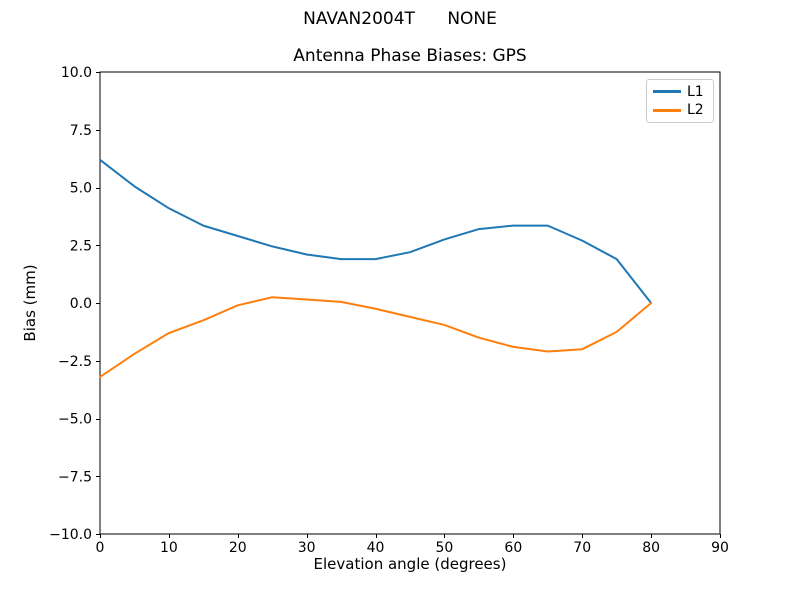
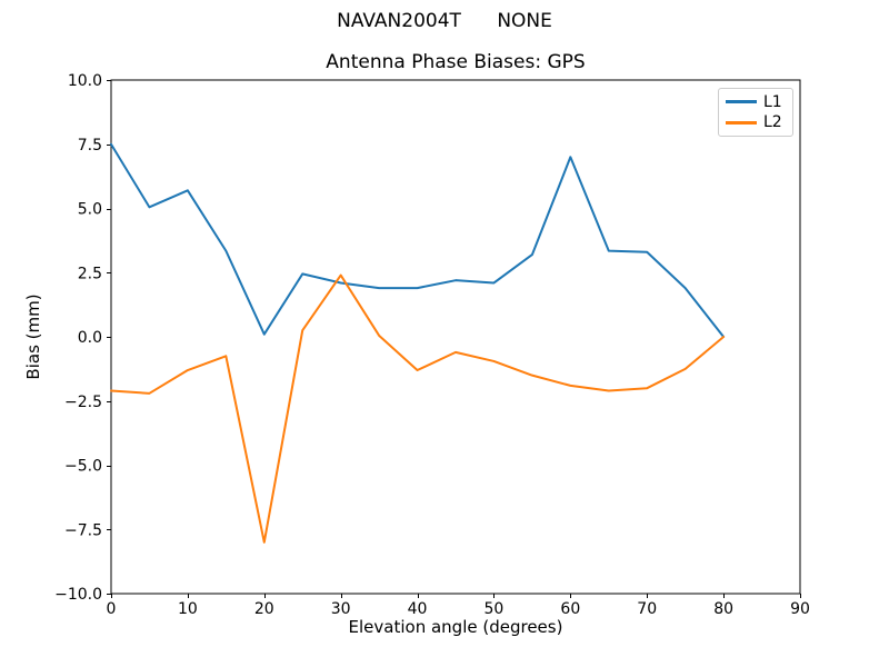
L1/0: 6.2 -> 7.5
L2/0: -3.2 -> -2.1
L1/10: 4.1 -> 5.7
L1/20: 2.9 -> 0.1
L2/20: -0.1 -> -8.0
L2/30: 0.1 -> 2.4
L2/40: -0.2 -> -1.3
L1/50: 2.8 -> 2.1
L1/60: 3.4 -> 7.0
L1/70: 2.7 -> 3.3
